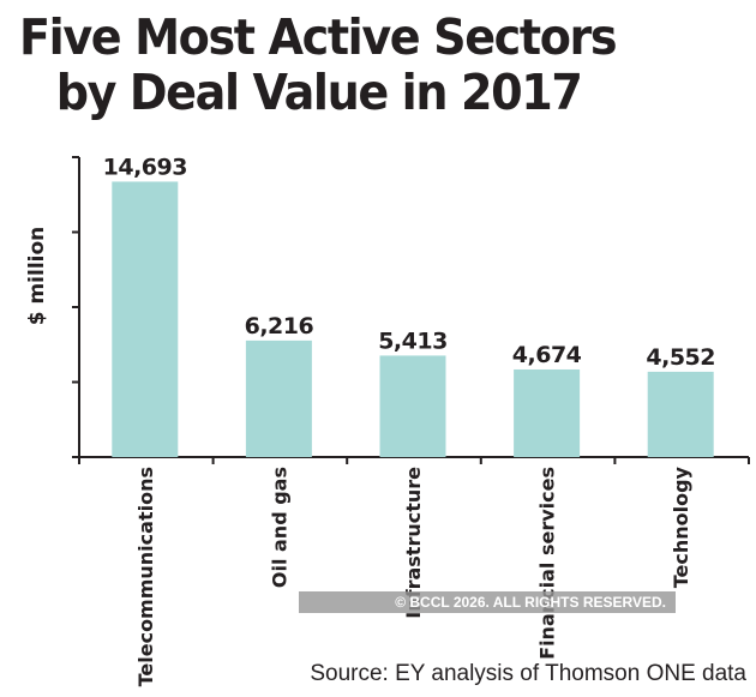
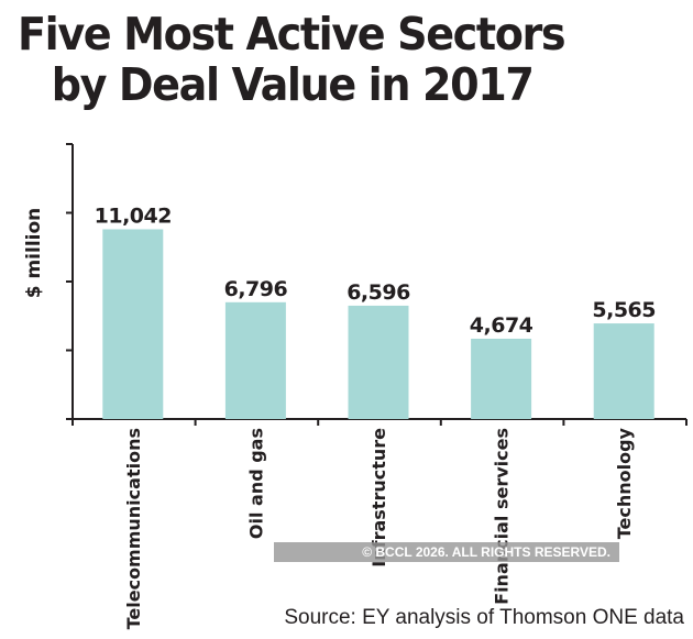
Telecommunications: 14,693 -> 11,042
Oil and gas: 6,216 -> 6,796
Infrastructure: 5,413 -> 6,596
Technology: 4,552 -> 5,565
